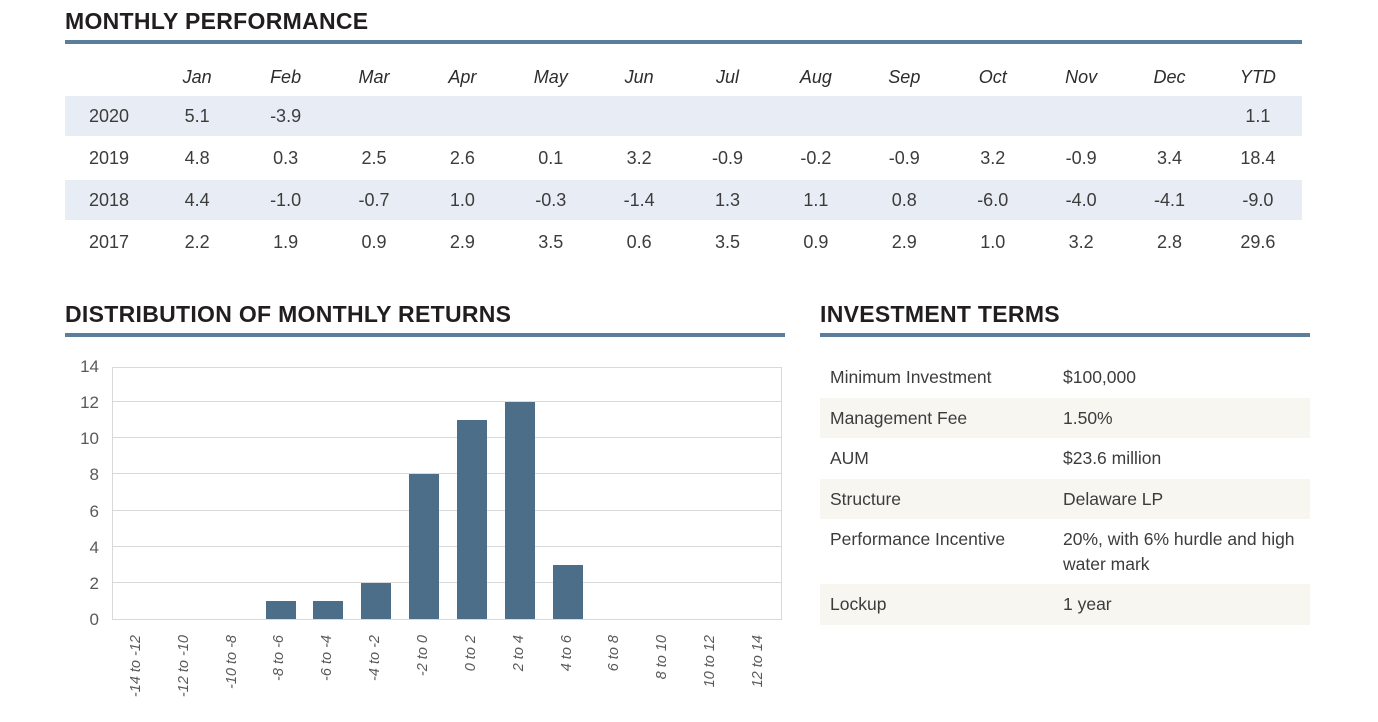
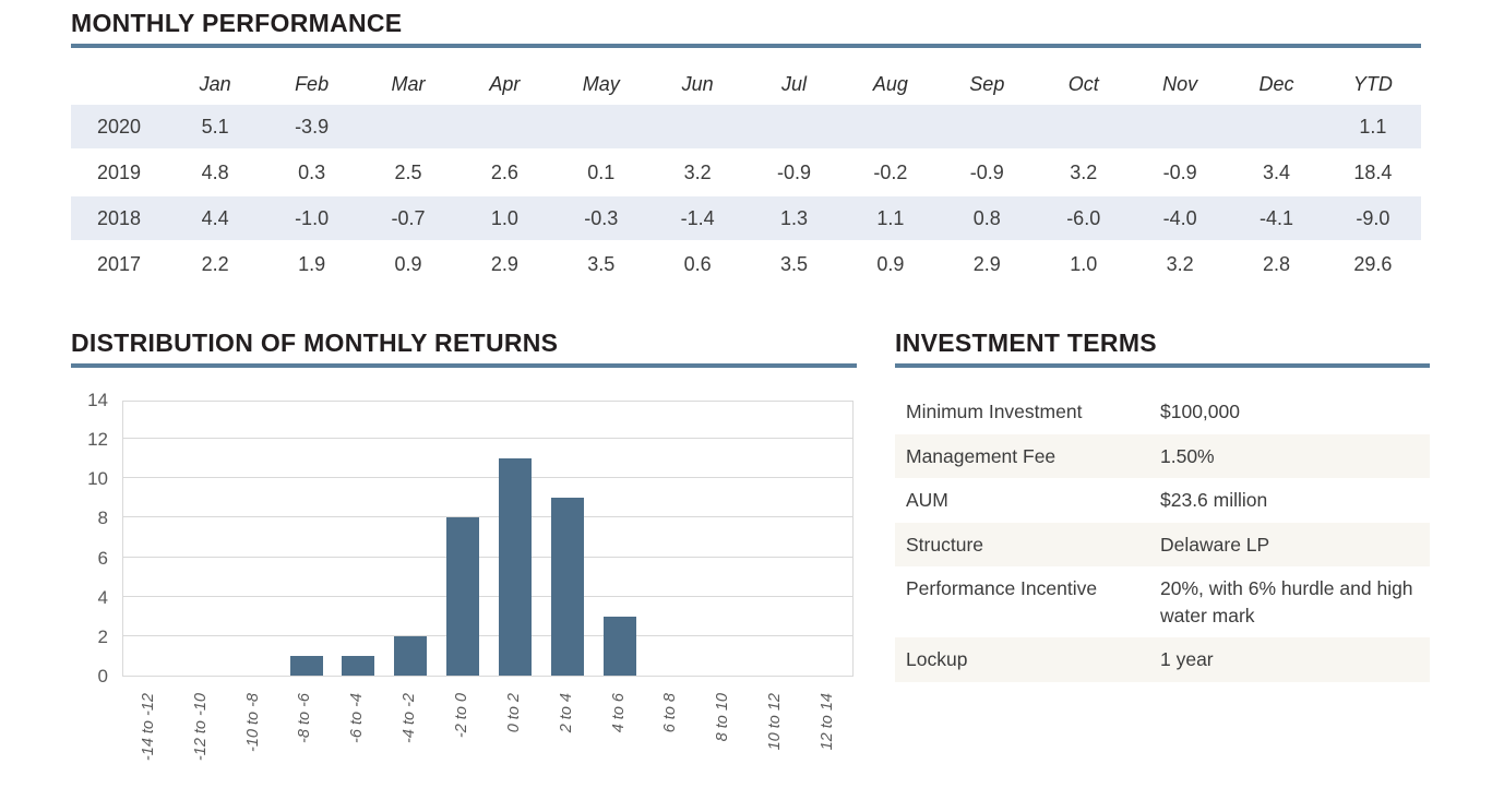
2 to 4: 12 -> 9
